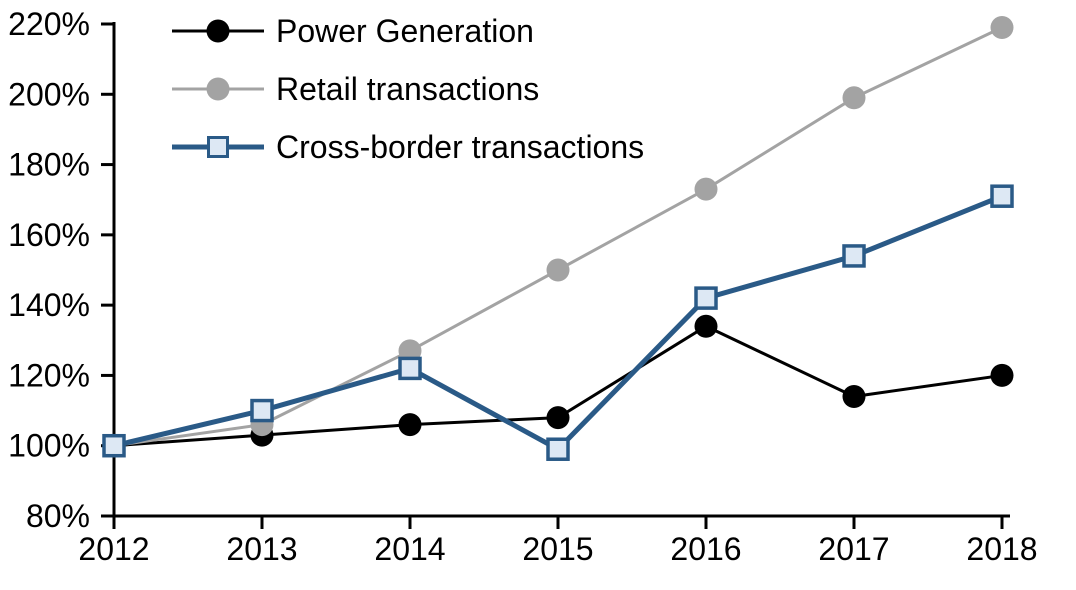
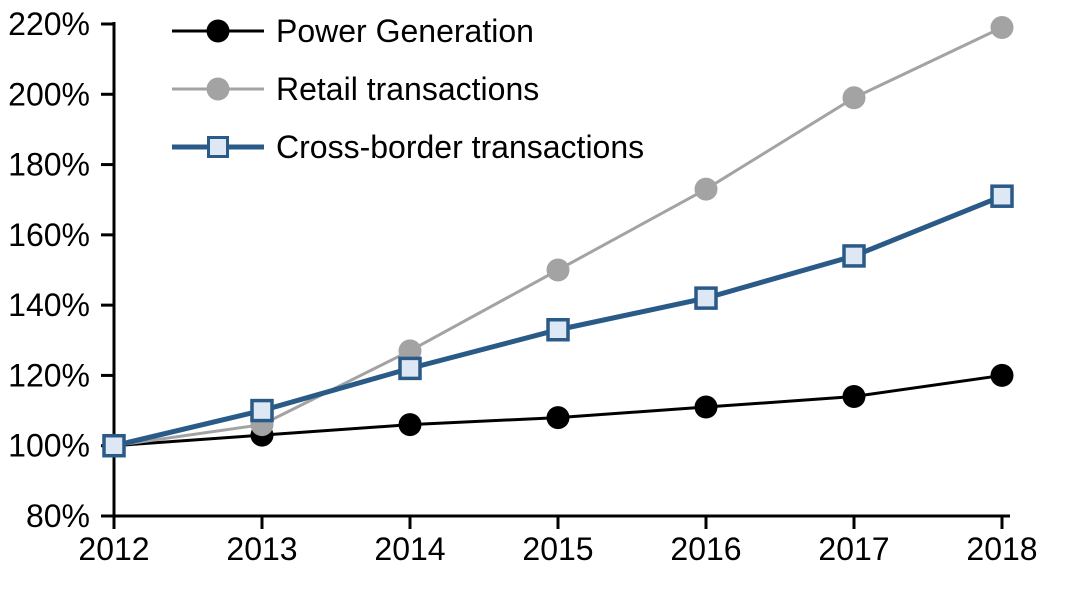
Cross-border transactions/2015: 99% -> 133%
Power Generation/2016: 134% -> 111%
